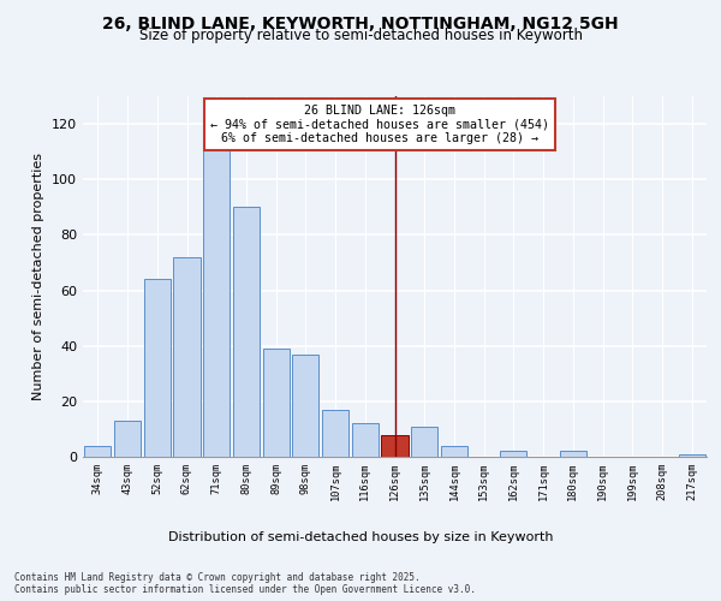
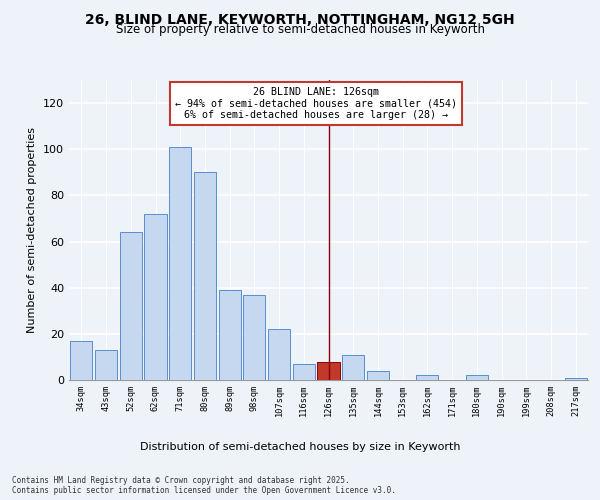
34sqm: 4 -> 17
71sqm: 111 -> 101
107sqm: 17 -> 22
116sqm: 12 -> 7
